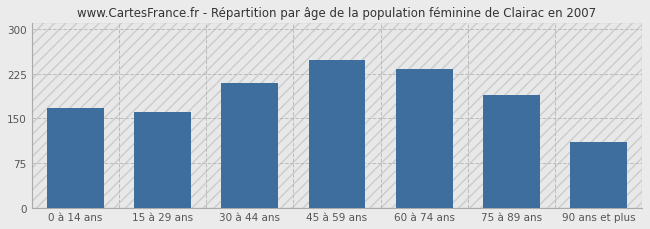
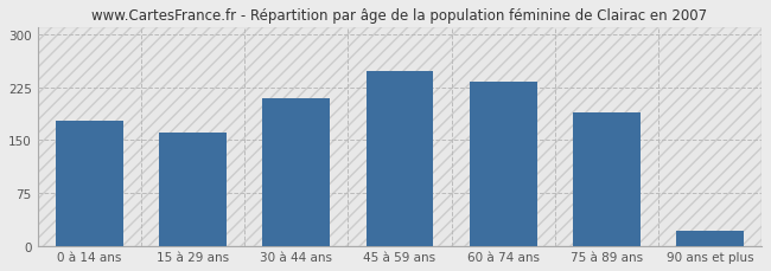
0 à 14 ans: 168 -> 178
90 ans et plus: 110 -> 22
